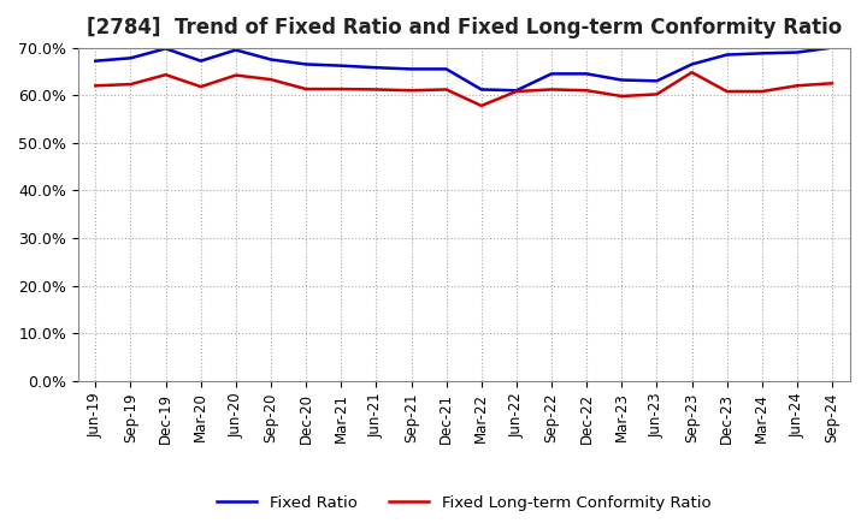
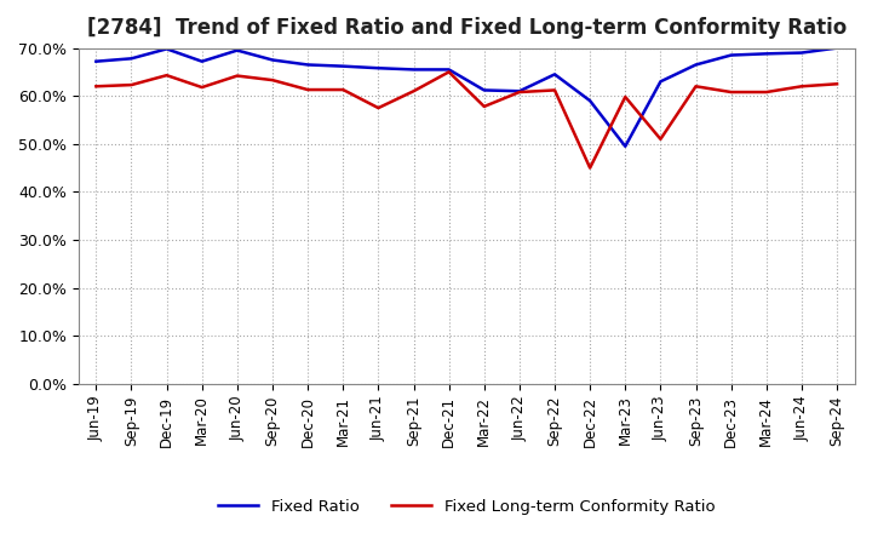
Fixed Long-term Conformity Ratio/Jun-21: 61.2% -> 57.5%
Fixed Long-term Conformity Ratio/Dec-21: 61.2% -> 65.0%
Fixed Ratio/Dec-22: 64.5% -> 59.0%
Fixed Long-term Conformity Ratio/Dec-22: 61.0% -> 45.0%
Fixed Ratio/Mar-23: 63.2% -> 49.5%
Fixed Long-term Conformity Ratio/Jun-23: 60.2% -> 51.0%
Fixed Long-term Conformity Ratio/Sep-23: 64.8% -> 62.0%
